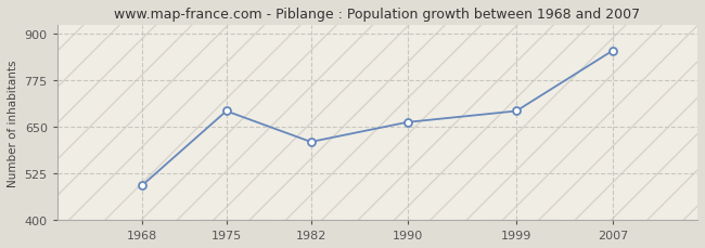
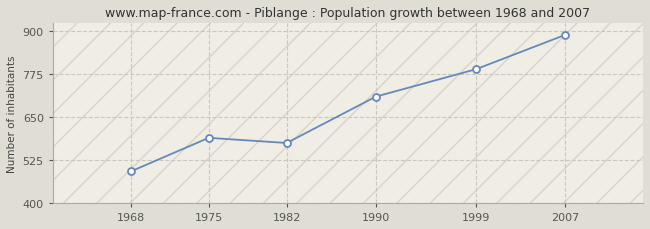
1975: 693 -> 590
1982: 610 -> 575
1990: 663 -> 710
1999: 693 -> 790
2007: 856 -> 890
